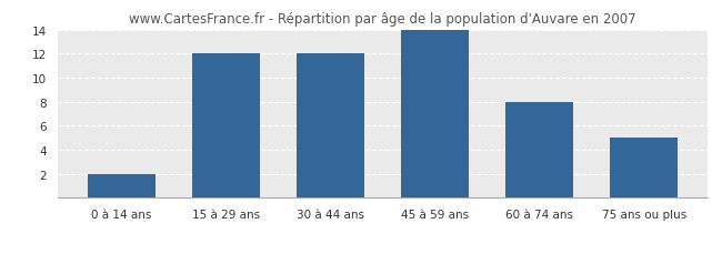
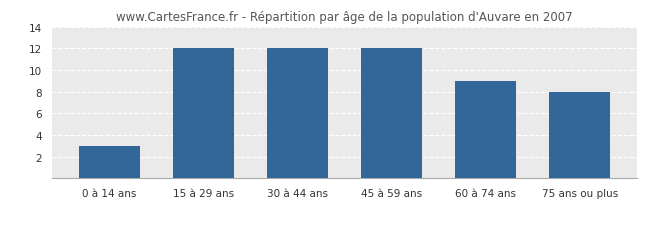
0 à 14 ans: 2 -> 3
45 à 59 ans: 14 -> 12
60 à 74 ans: 8 -> 9
75 ans ou plus: 5 -> 8
